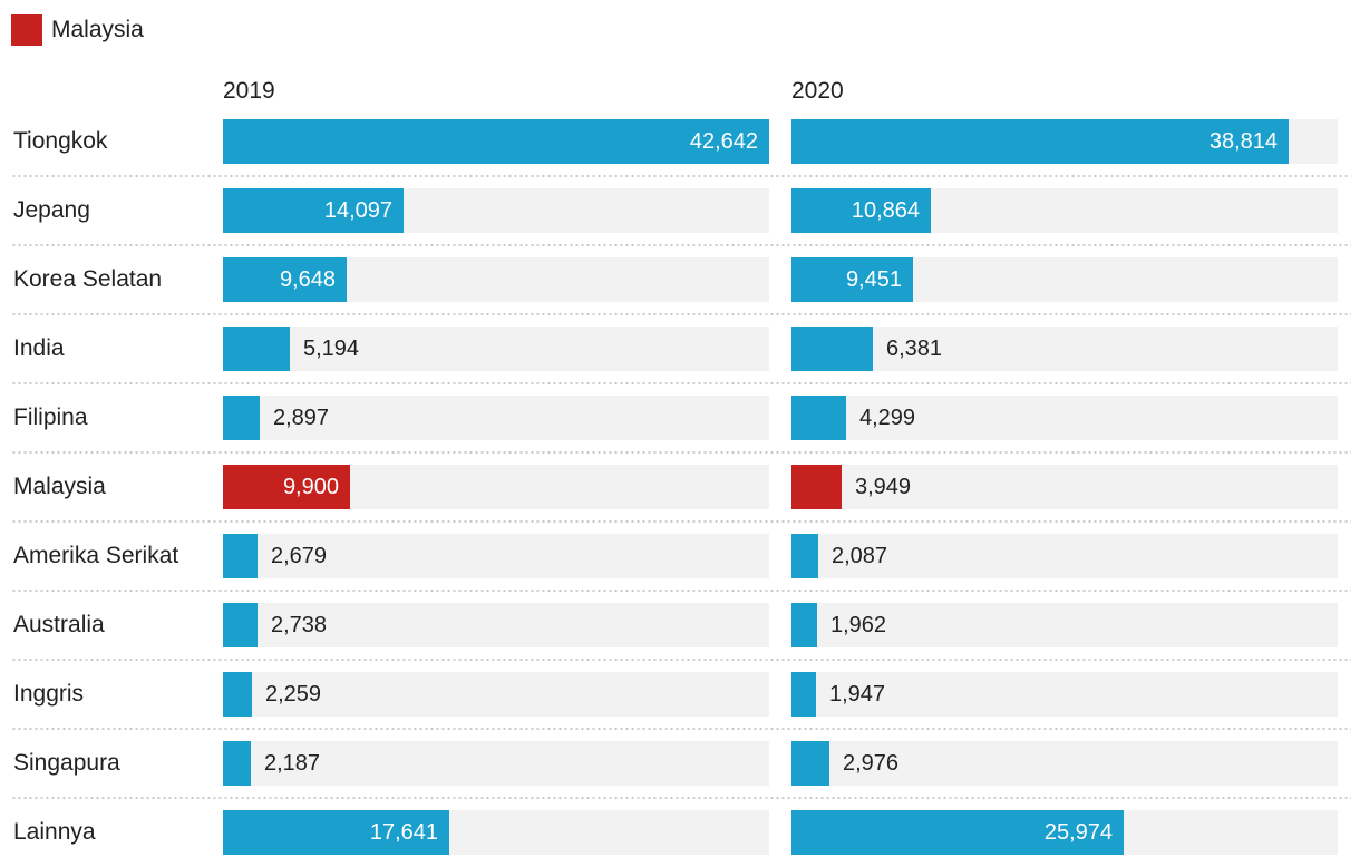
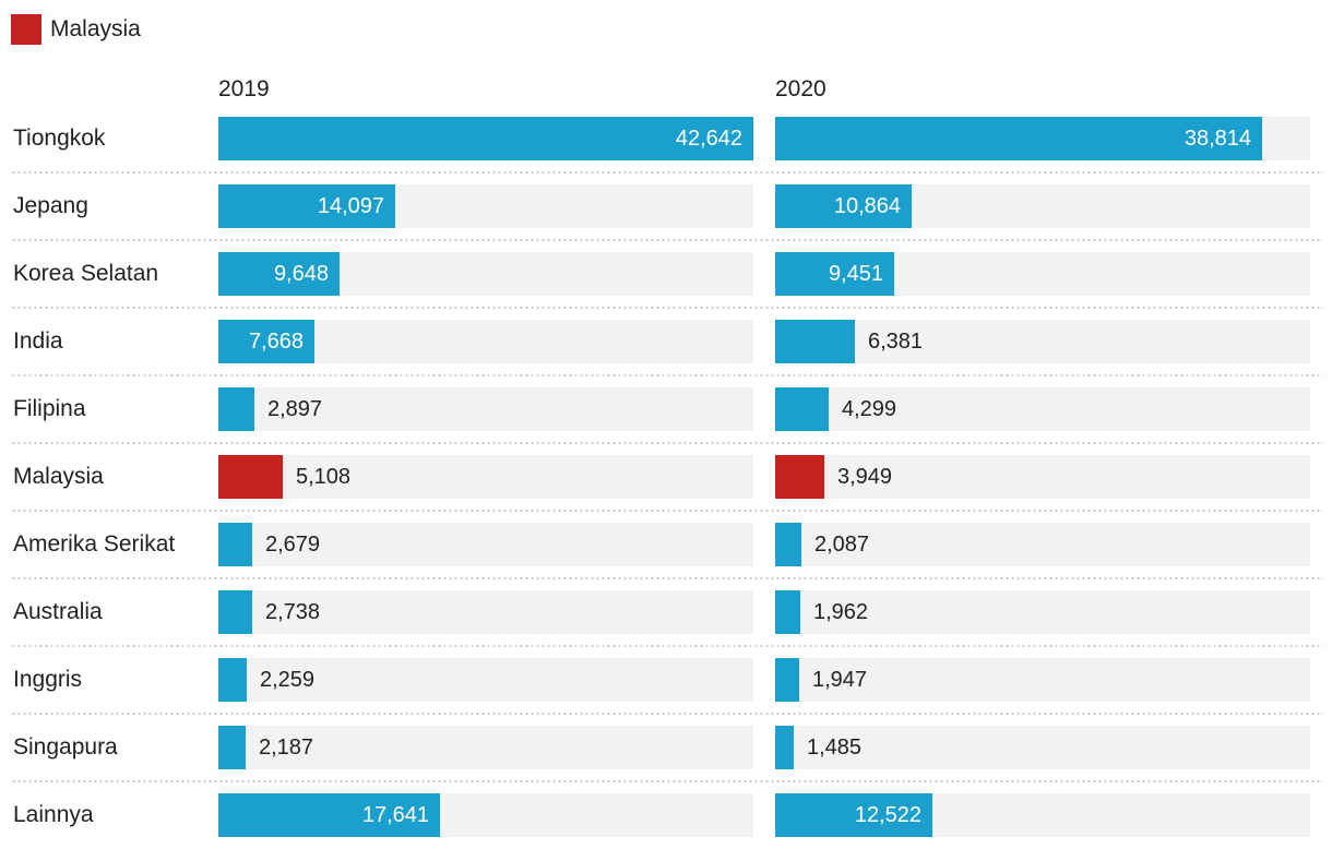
2019/India: 5,194 -> 7,668
2019/Malaysia: 9,900 -> 5,108
2020/Singapura: 2,976 -> 1,485
2020/Lainnya: 25,974 -> 12,522
